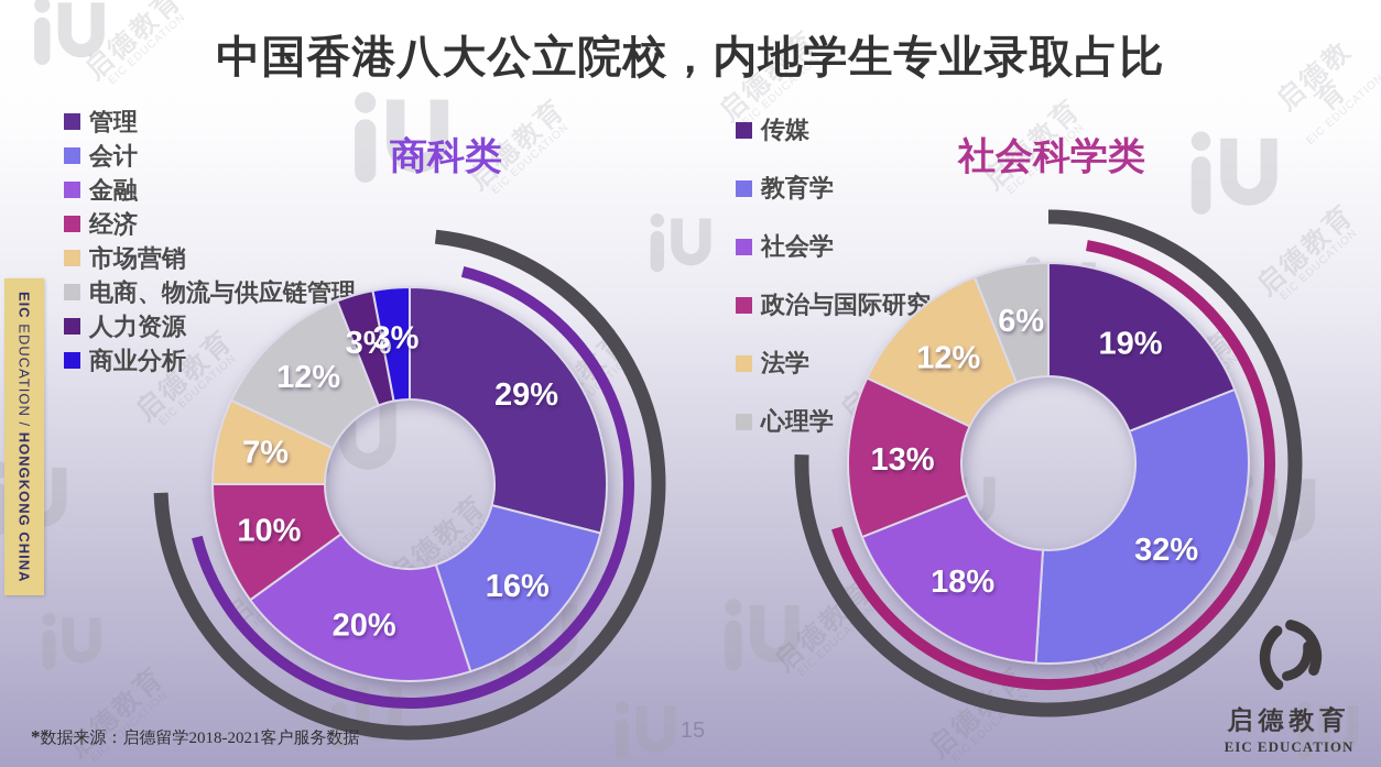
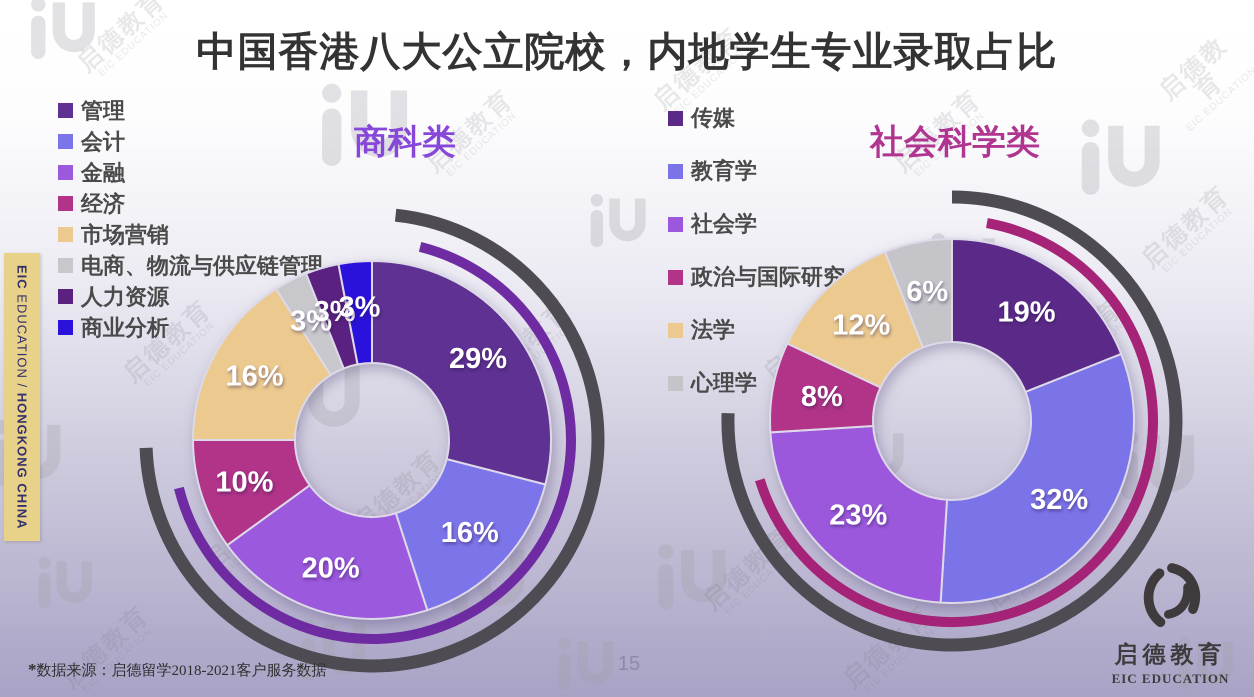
商科类/市场营销: 7% -> 16%
商科类/电商、物流与供应链管理: 12% -> 3%
社会科学类/社会学: 18% -> 23%
社会科学类/政治与国际研究: 13% -> 8%
